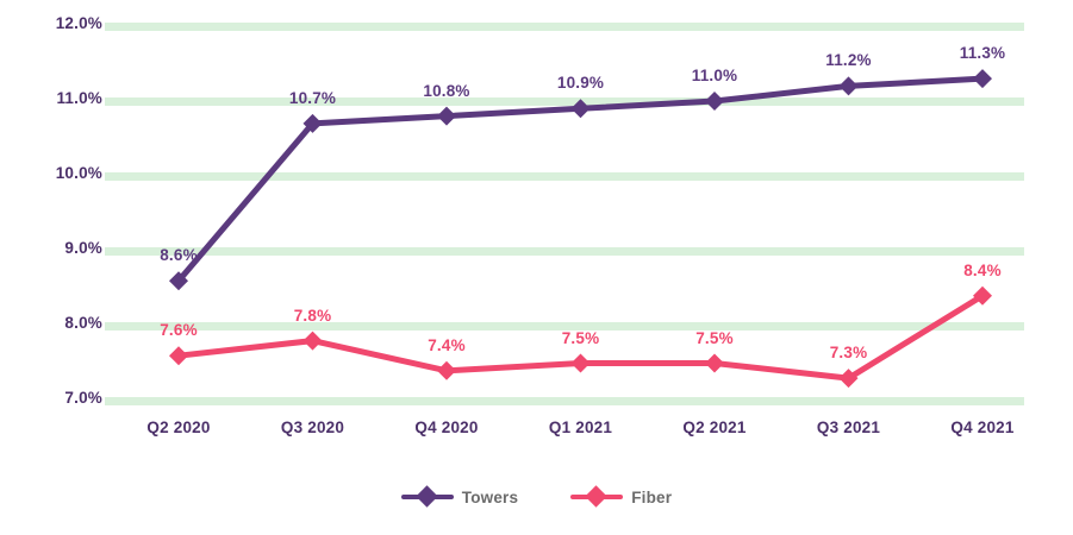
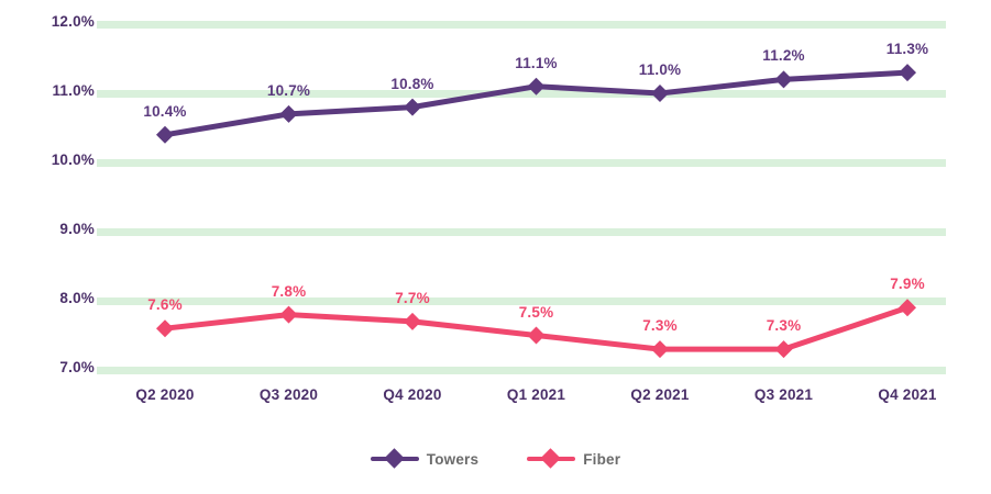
Towers/Q2 2020: 8.6% -> 10.4%
Fiber/Q4 2020: 7.4% -> 7.7%
Towers/Q1 2021: 10.9% -> 11.1%
Fiber/Q2 2021: 7.5% -> 7.3%
Fiber/Q4 2021: 8.4% -> 7.9%
